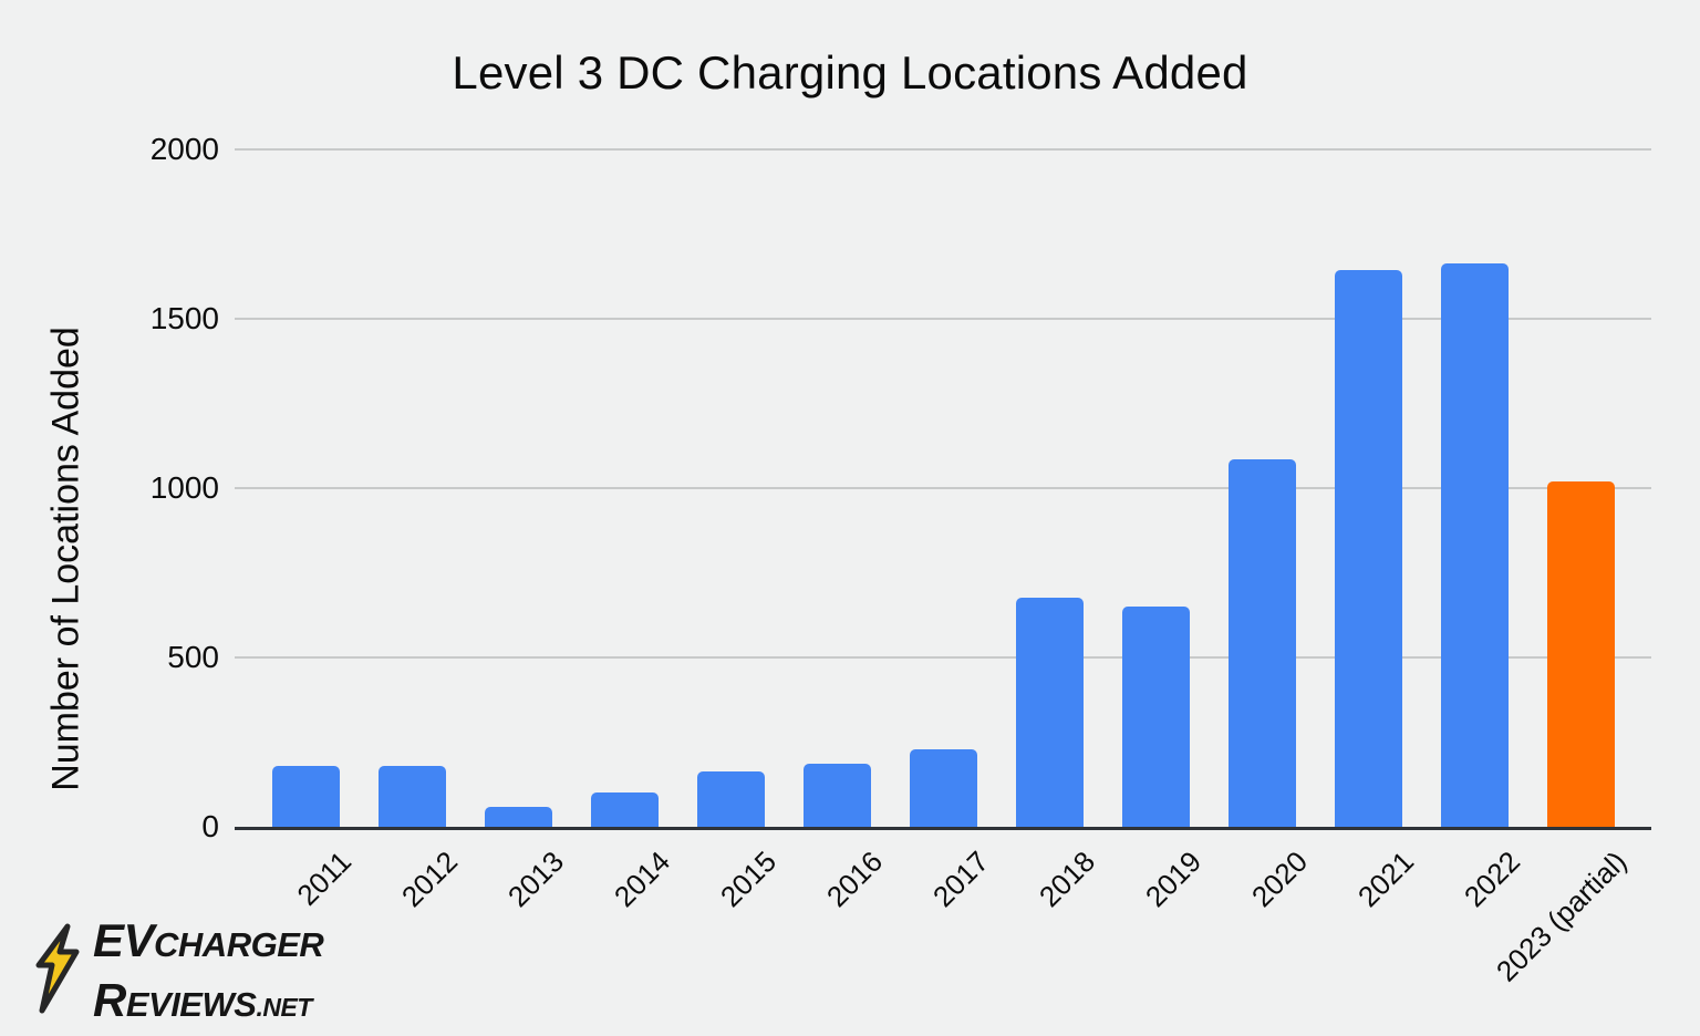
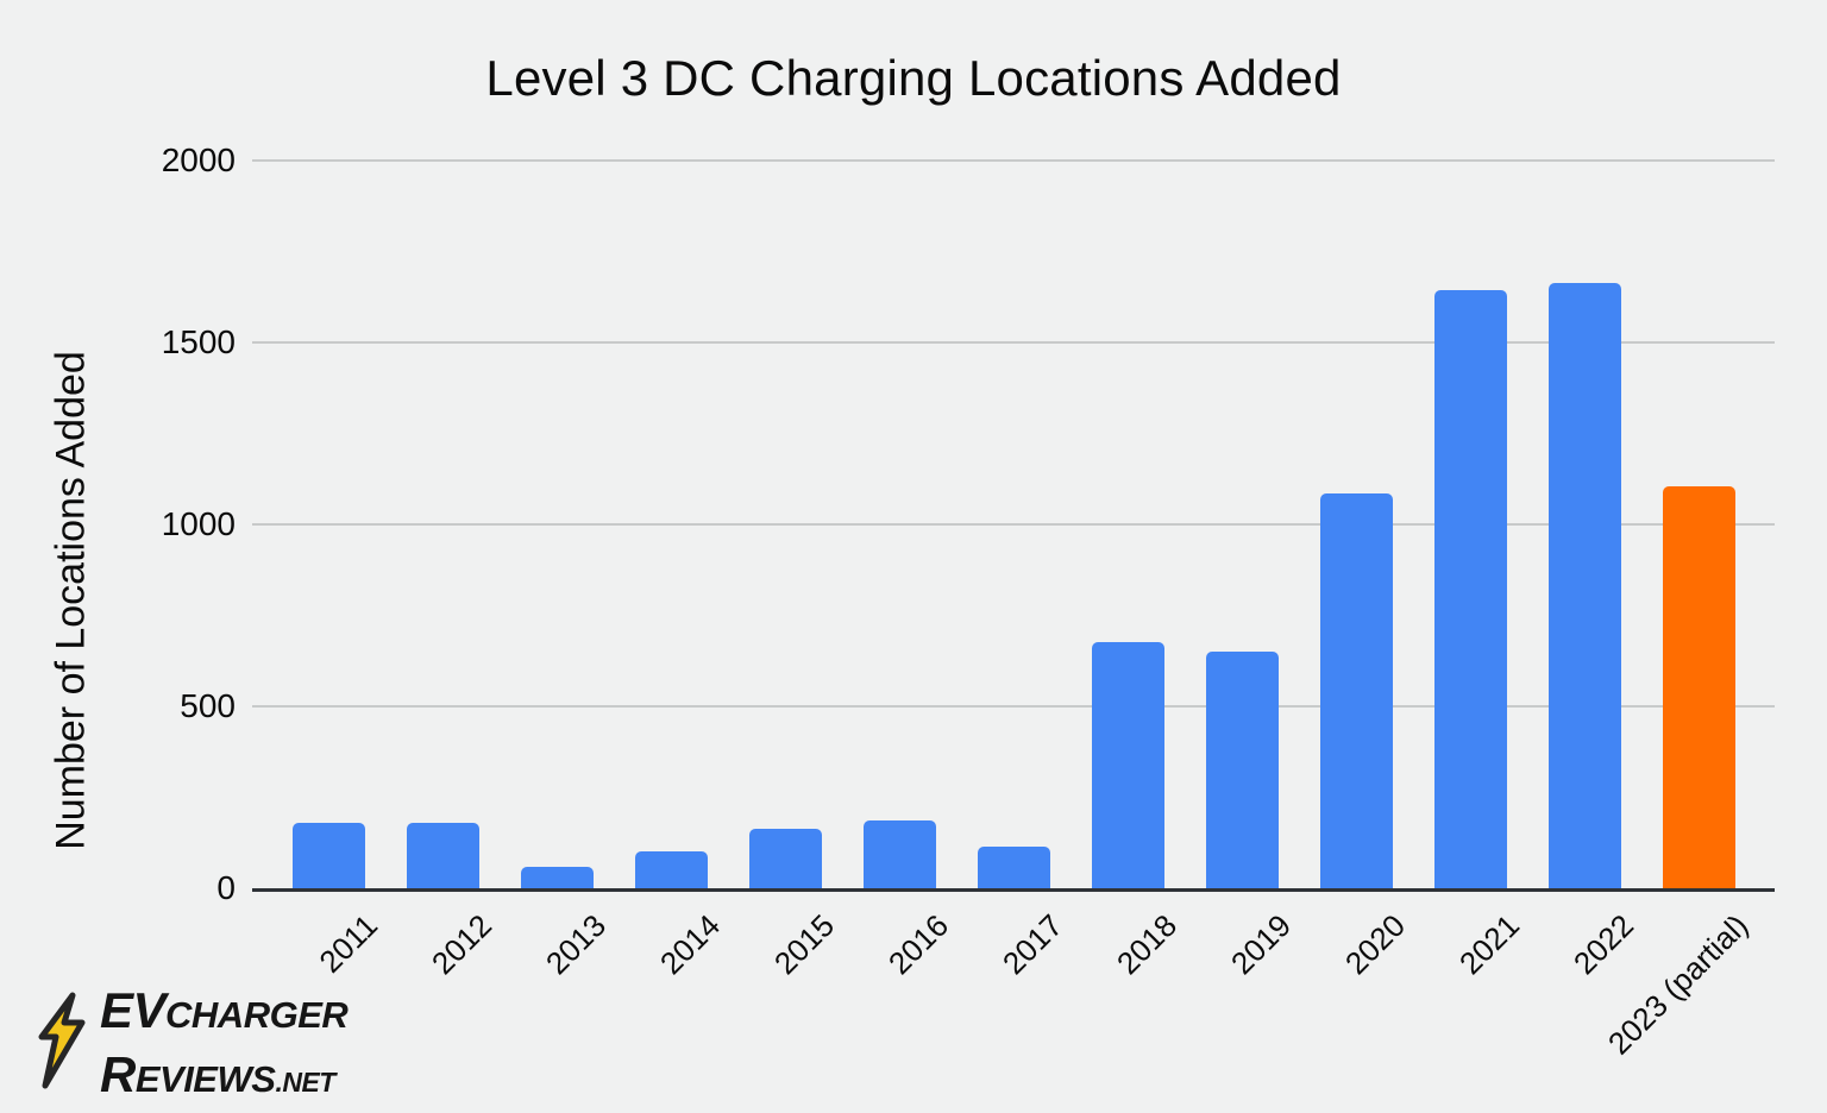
2017: 230 -> 120
2023 (partial): 1020 -> 1100
